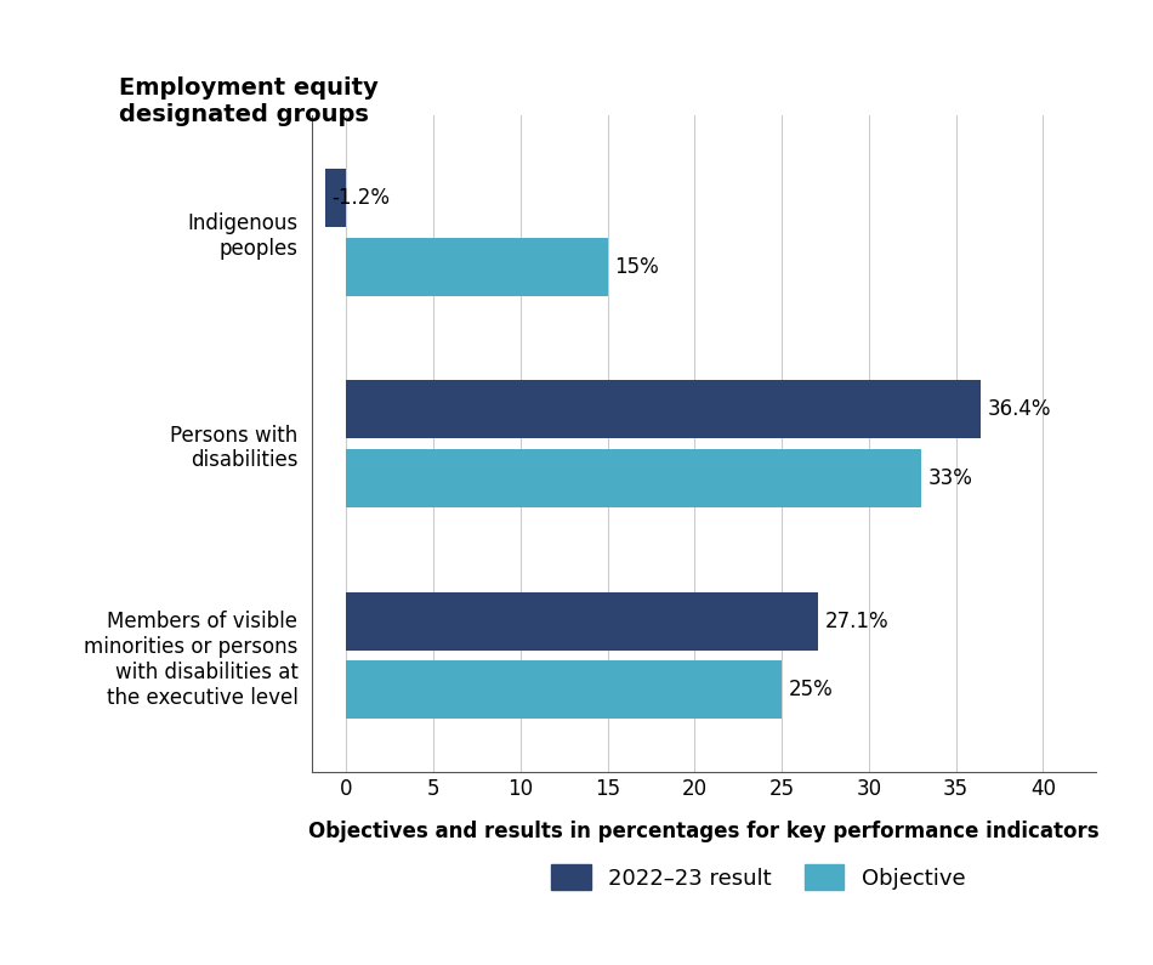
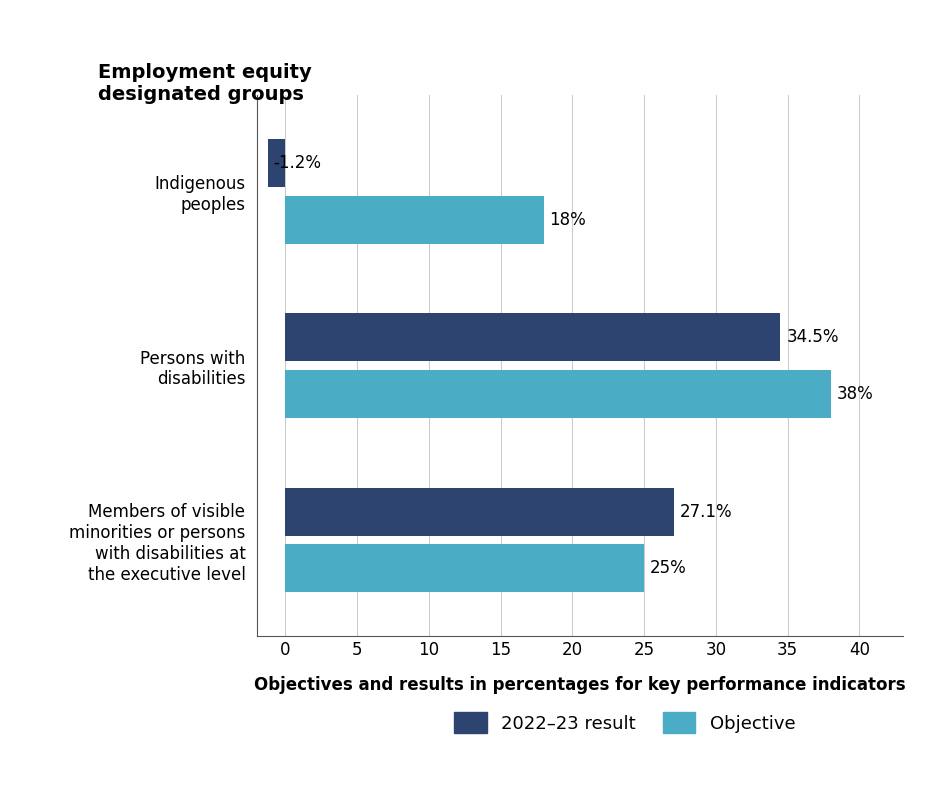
Objective/Indigenous peoples: 15% -> 18%
2022–23 result/Persons with disabilities: 36.4% -> 34.5%
Objective/Persons with disabilities: 33% -> 38%
